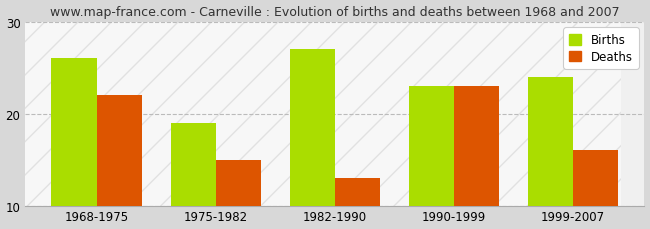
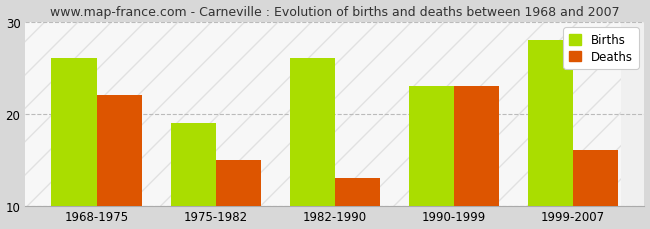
Births/1982-1990: 27 -> 26
Births/1999-2007: 24 -> 28
